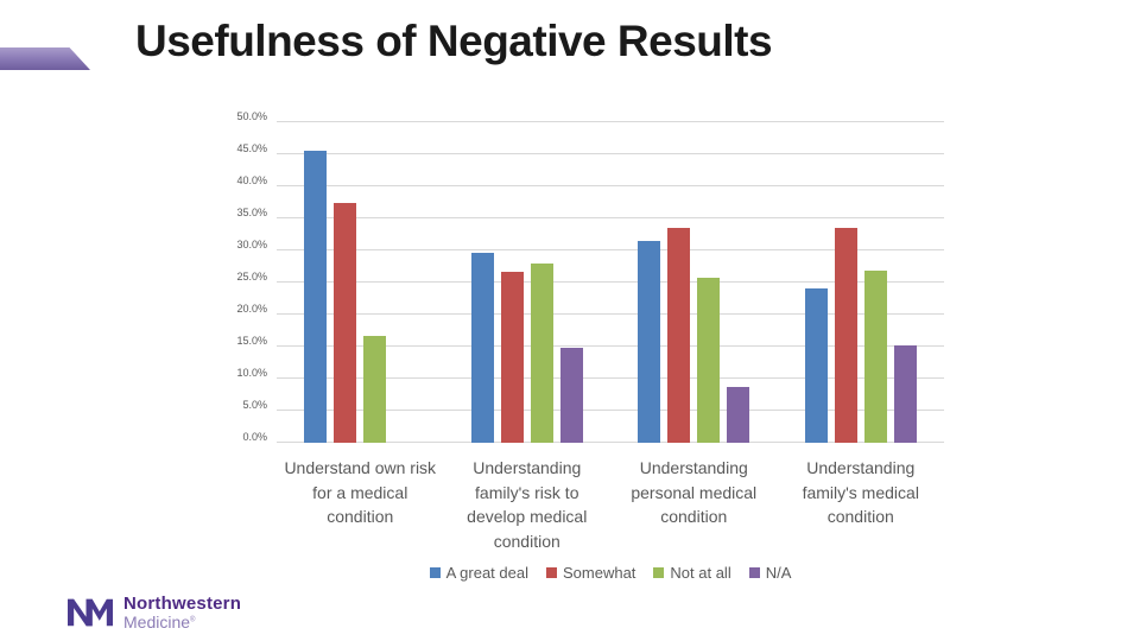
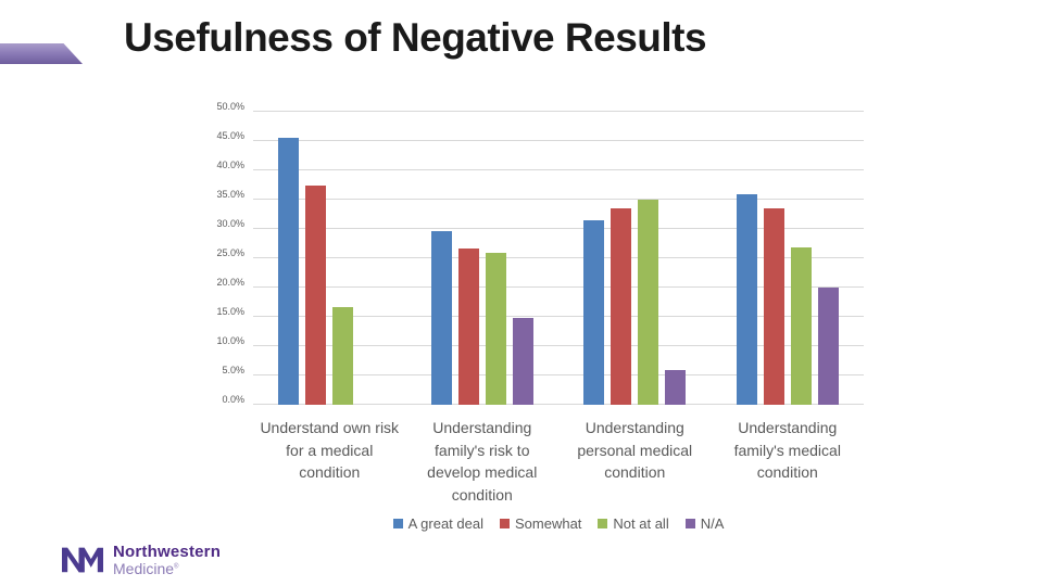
Not at all/Understanding family's risk to develop medical condition: 28% -> 26%
Not at all/Understanding personal medical condition: 26% -> 35%
N/A/Understanding personal medical condition: 9% -> 6%
A great deal/Understanding family's medical condition: 24% -> 36%
N/A/Understanding family's medical condition: 15% -> 20%
